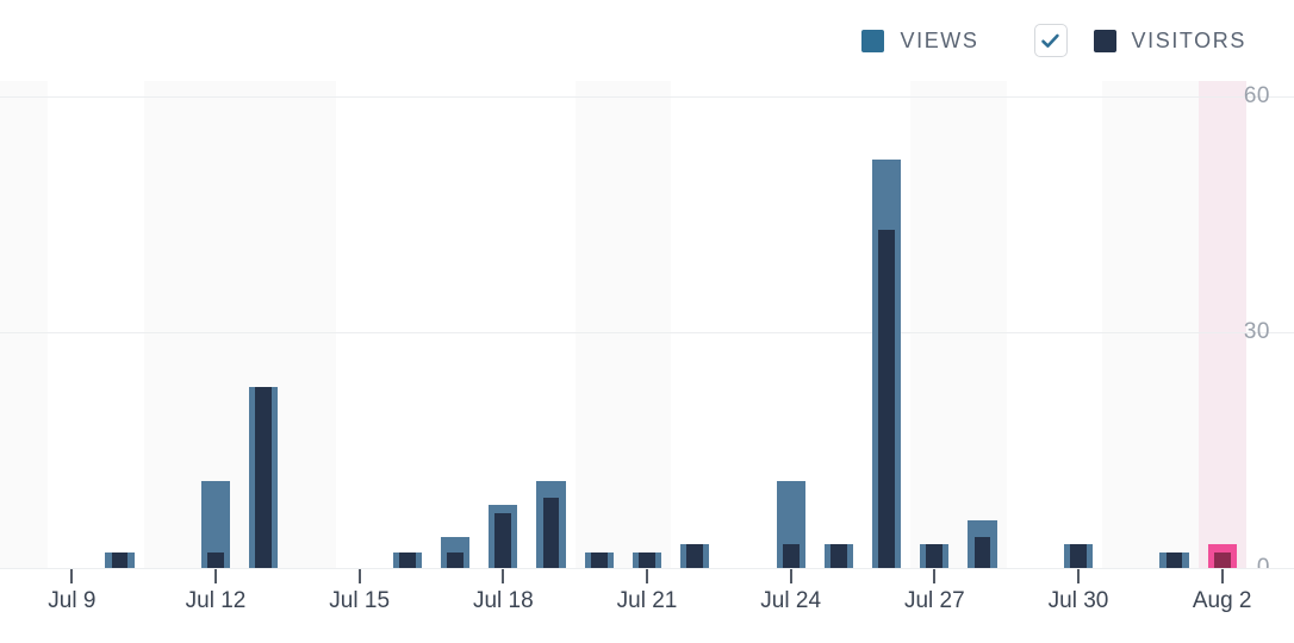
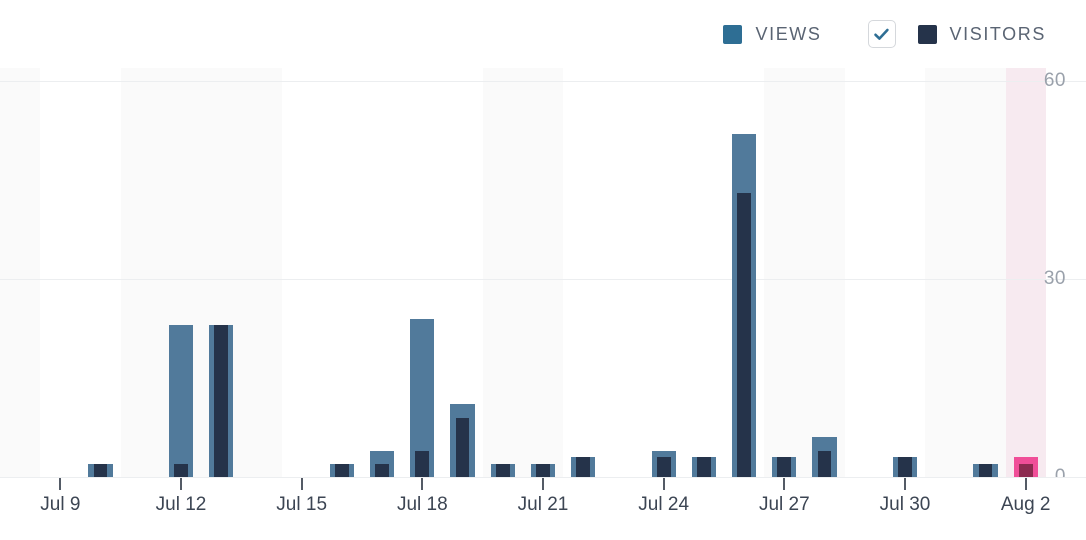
VIEWS/Jul 12: 11 -> 23
VIEWS/Jul 18: 8 -> 24
VISITORS/Jul 18: 7 -> 4
VIEWS/Jul 24: 11 -> 4
